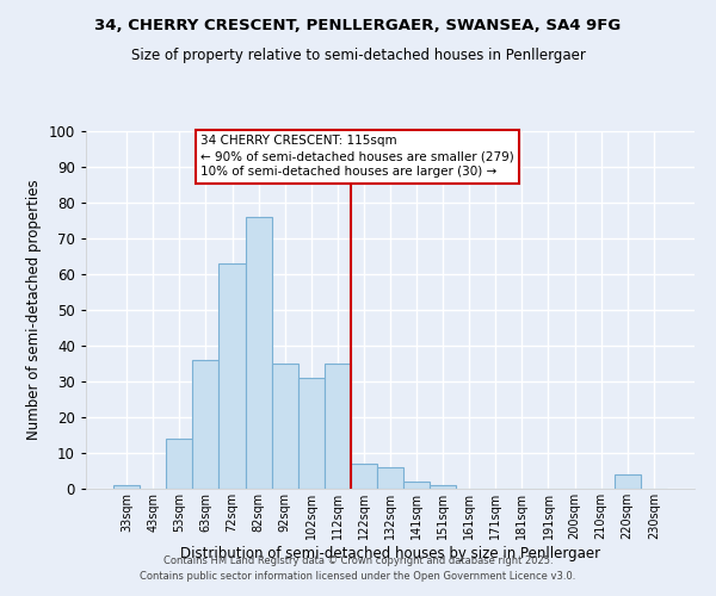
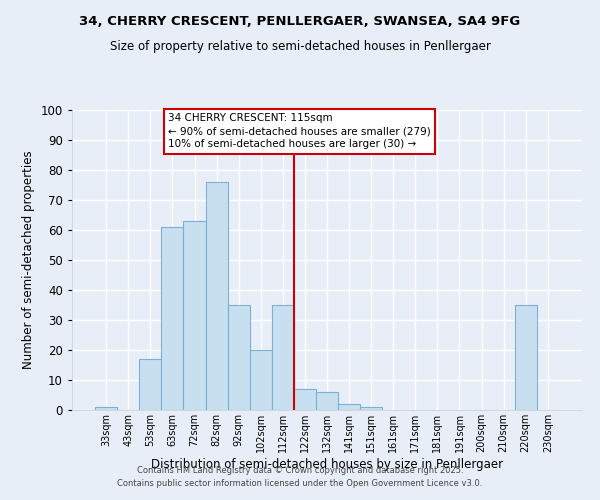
53sqm: 14 -> 17
63sqm: 36 -> 61
102sqm: 31 -> 20
220sqm: 4 -> 35
